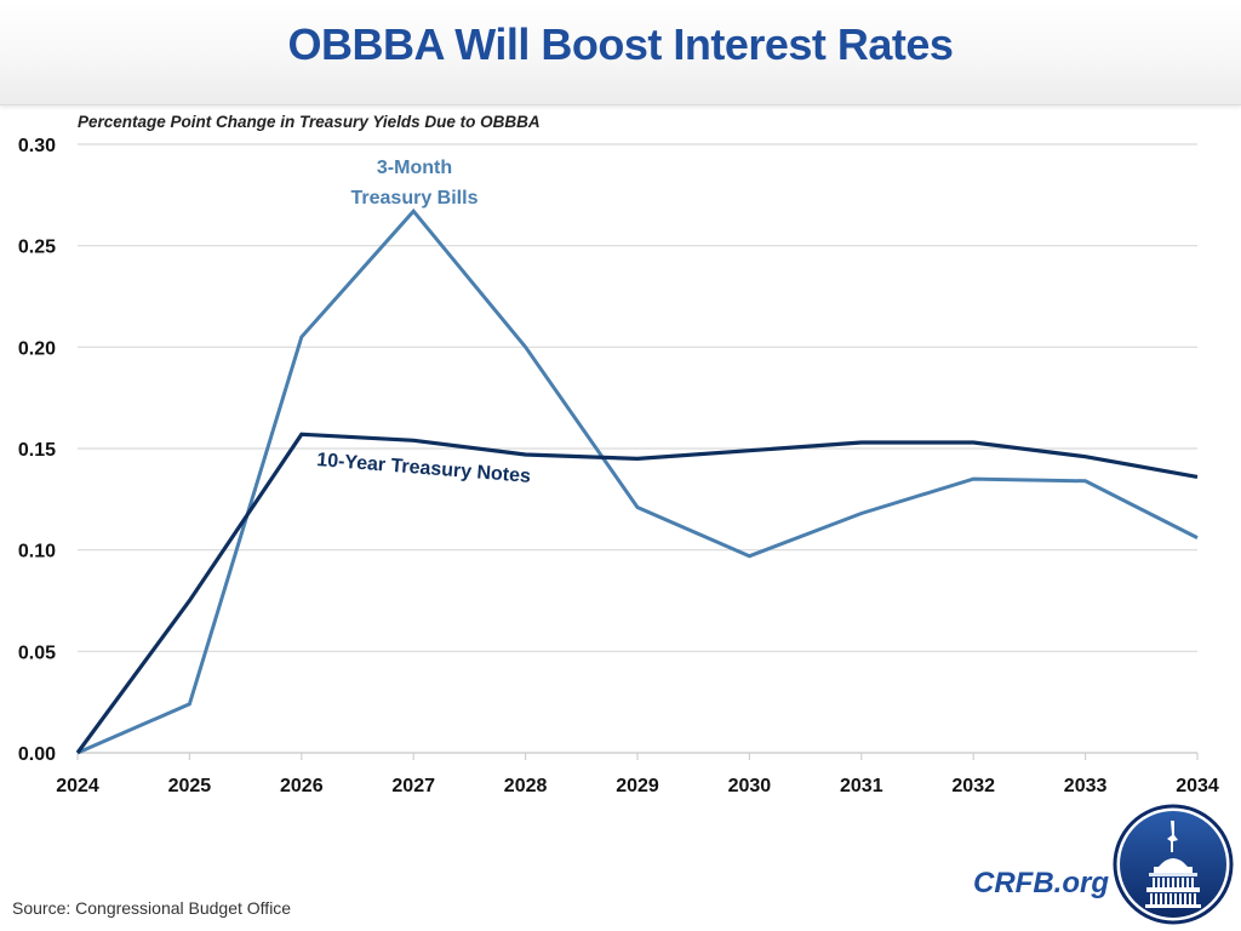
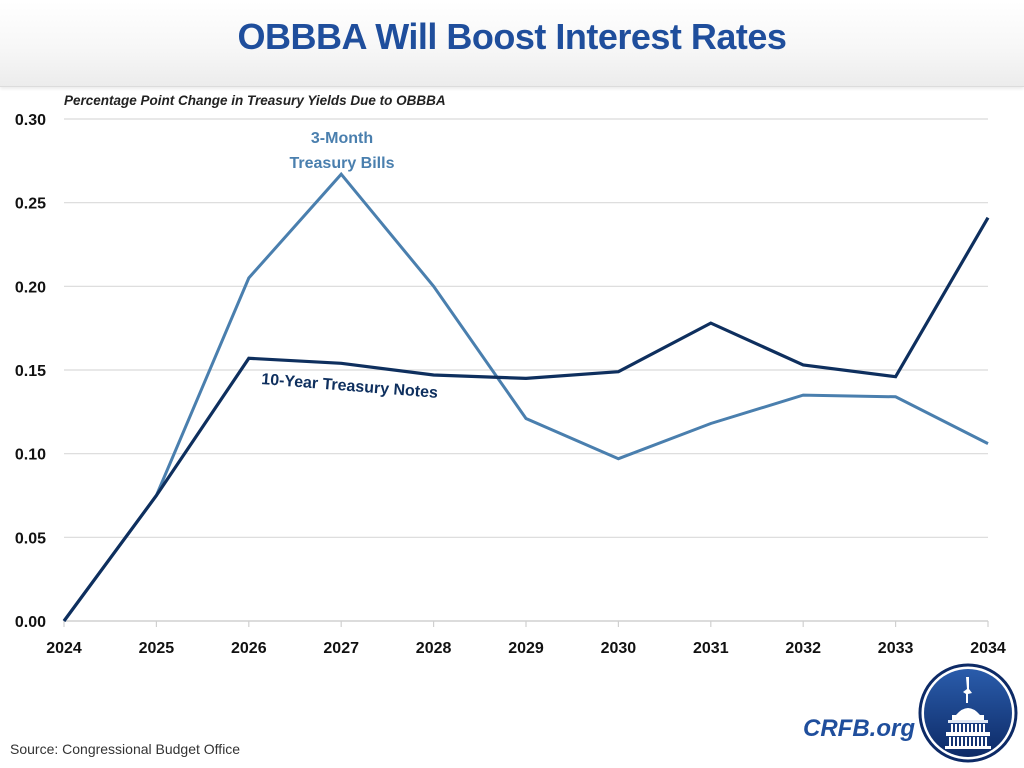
3-Month Treasury Bills/2025: 0.024 -> 0.075
10-Year Treasury Notes/2031: 0.153 -> 0.178
10-Year Treasury Notes/2034: 0.136 -> 0.241
